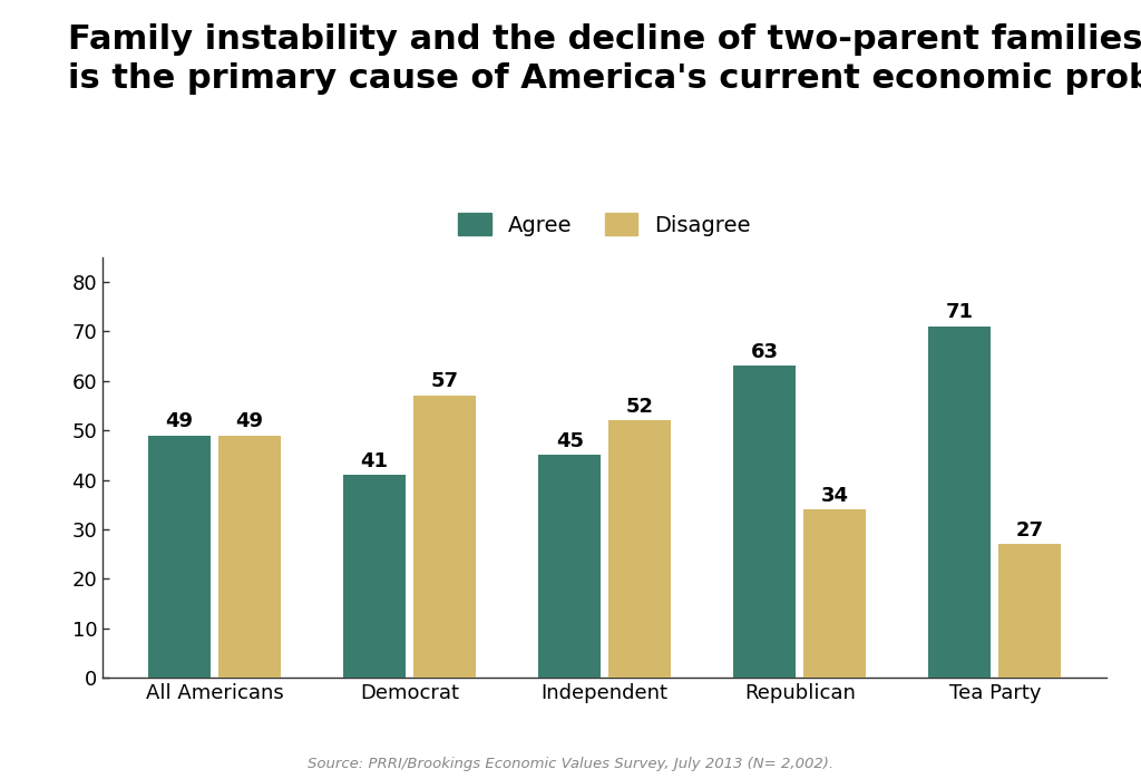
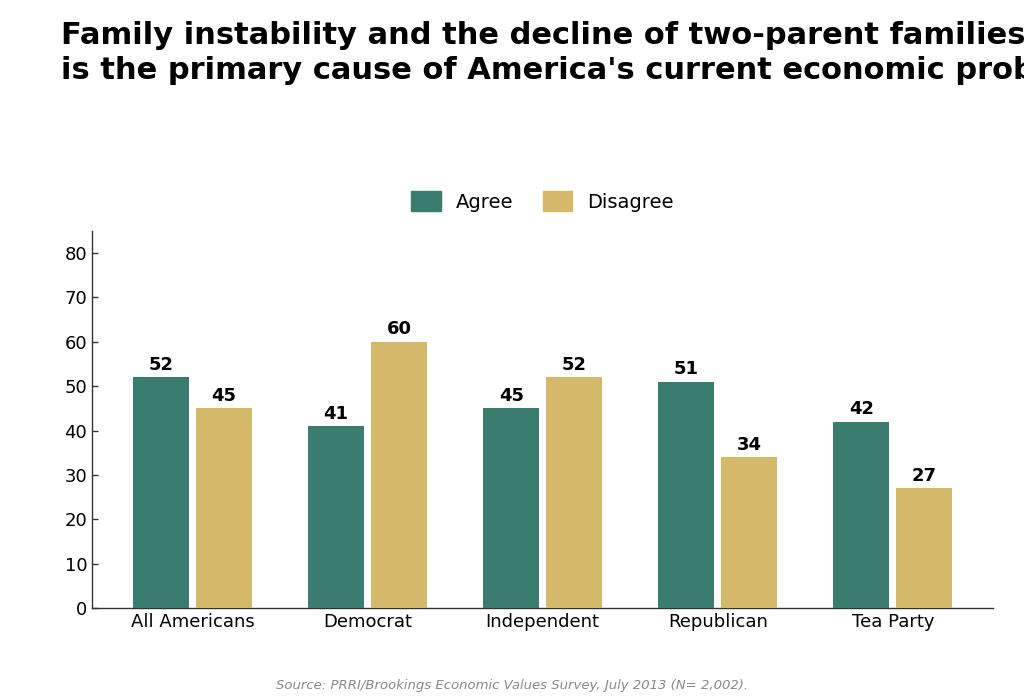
Agree/All Americans: 49 -> 52
Disagree/All Americans: 49 -> 45
Disagree/Democrat: 57 -> 60
Agree/Republican: 63 -> 51
Agree/Tea Party: 71 -> 42
